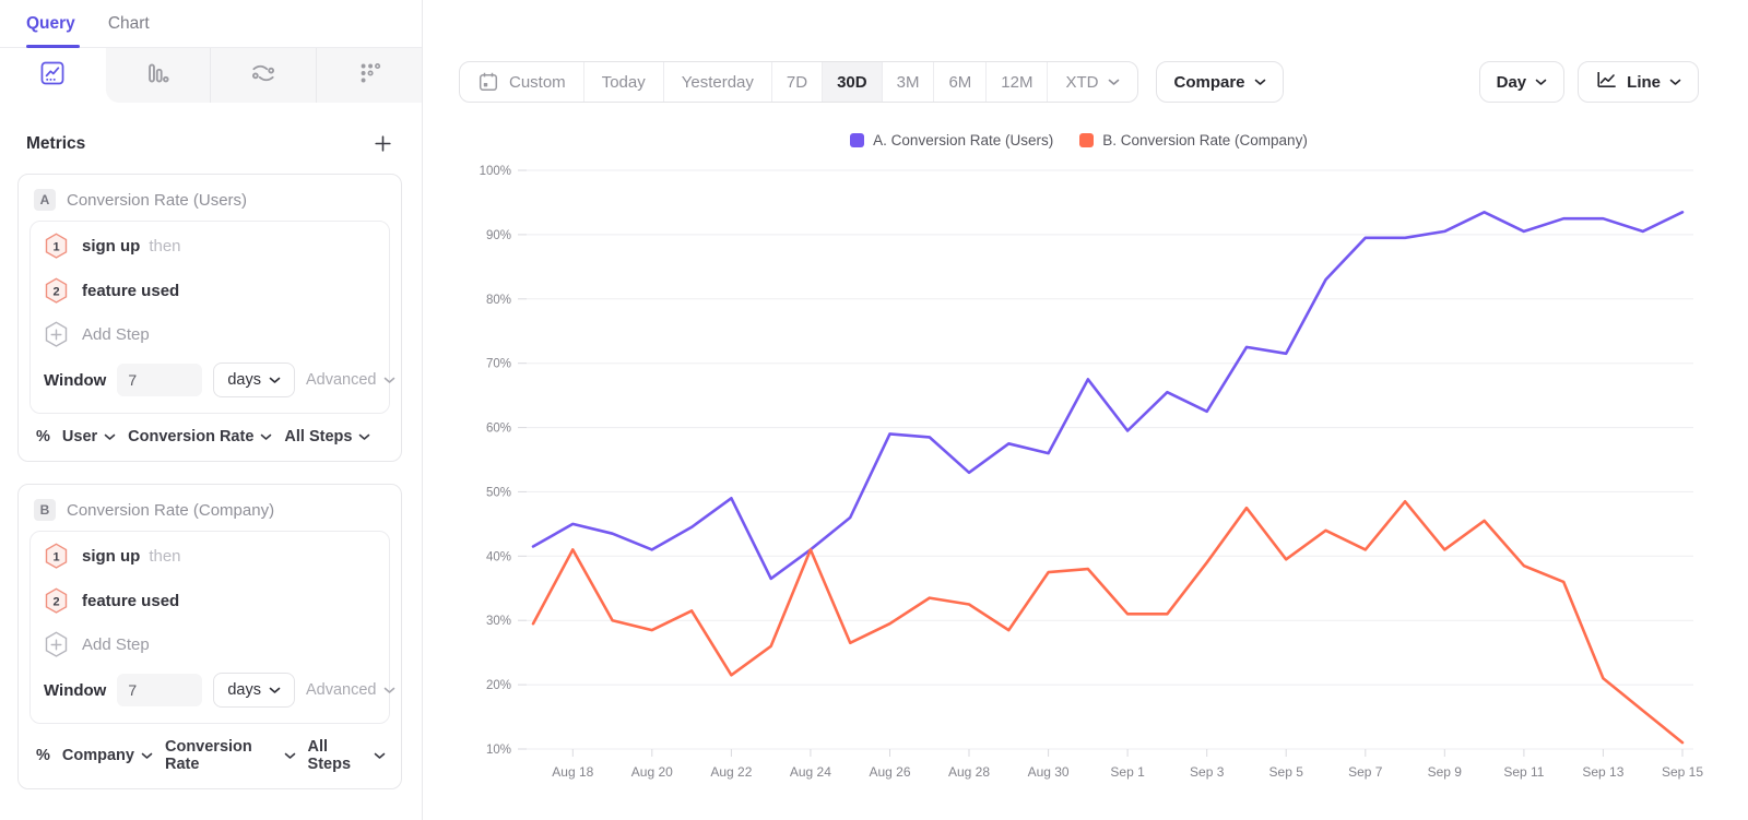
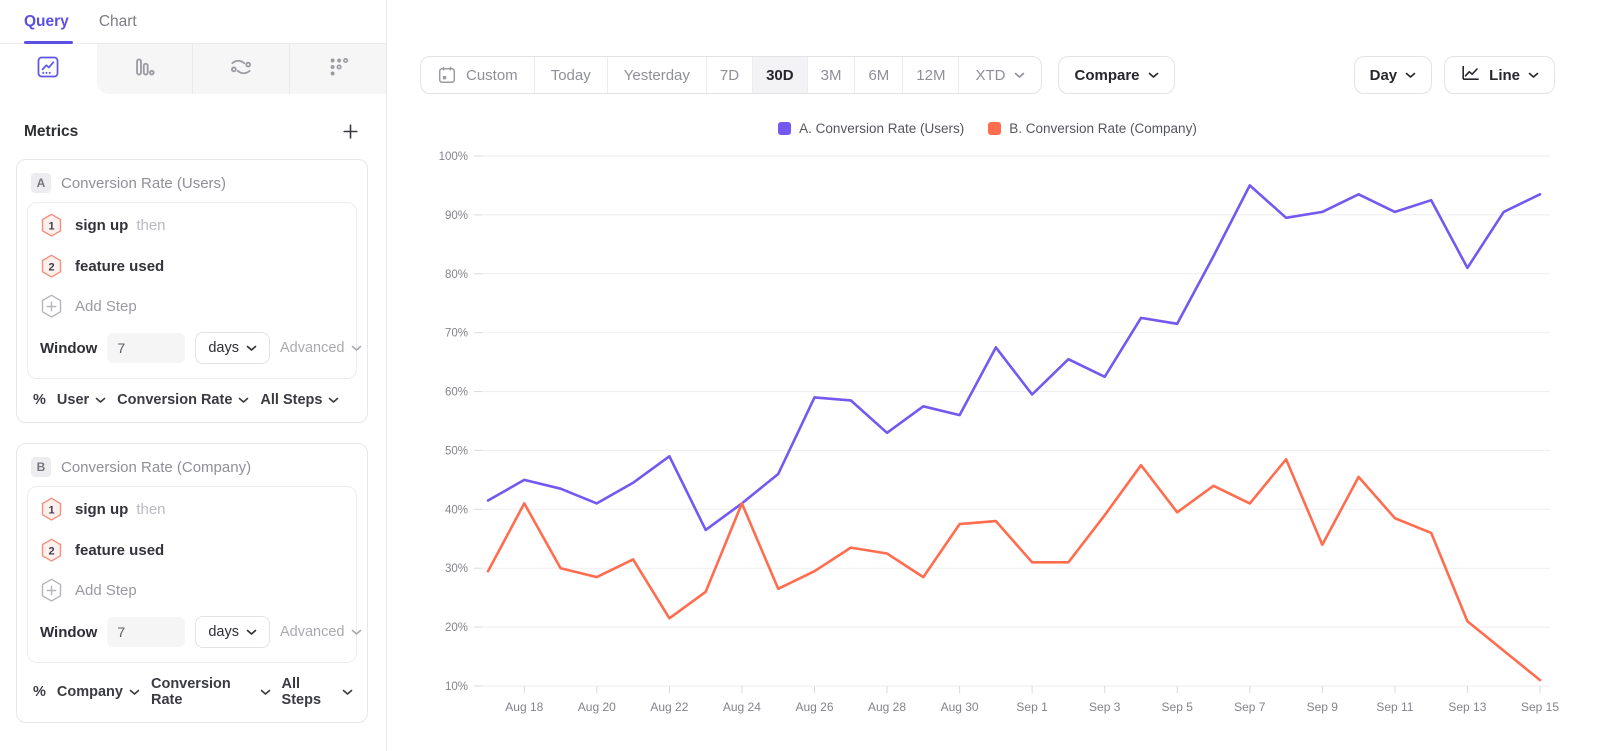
A. Conversion Rate (Users)/Sep 7: 90% -> 95%
B. Conversion Rate (Company)/Sep 9: 41% -> 34%
A. Conversion Rate (Users)/Sep 13: 92% -> 81%
